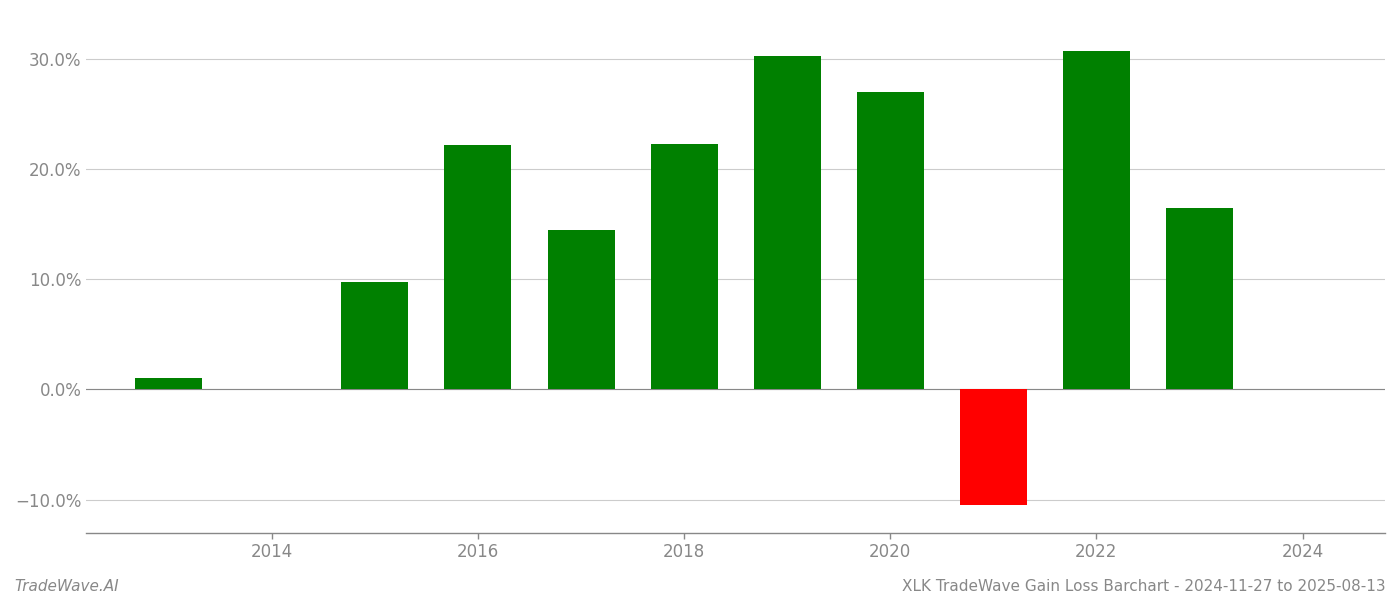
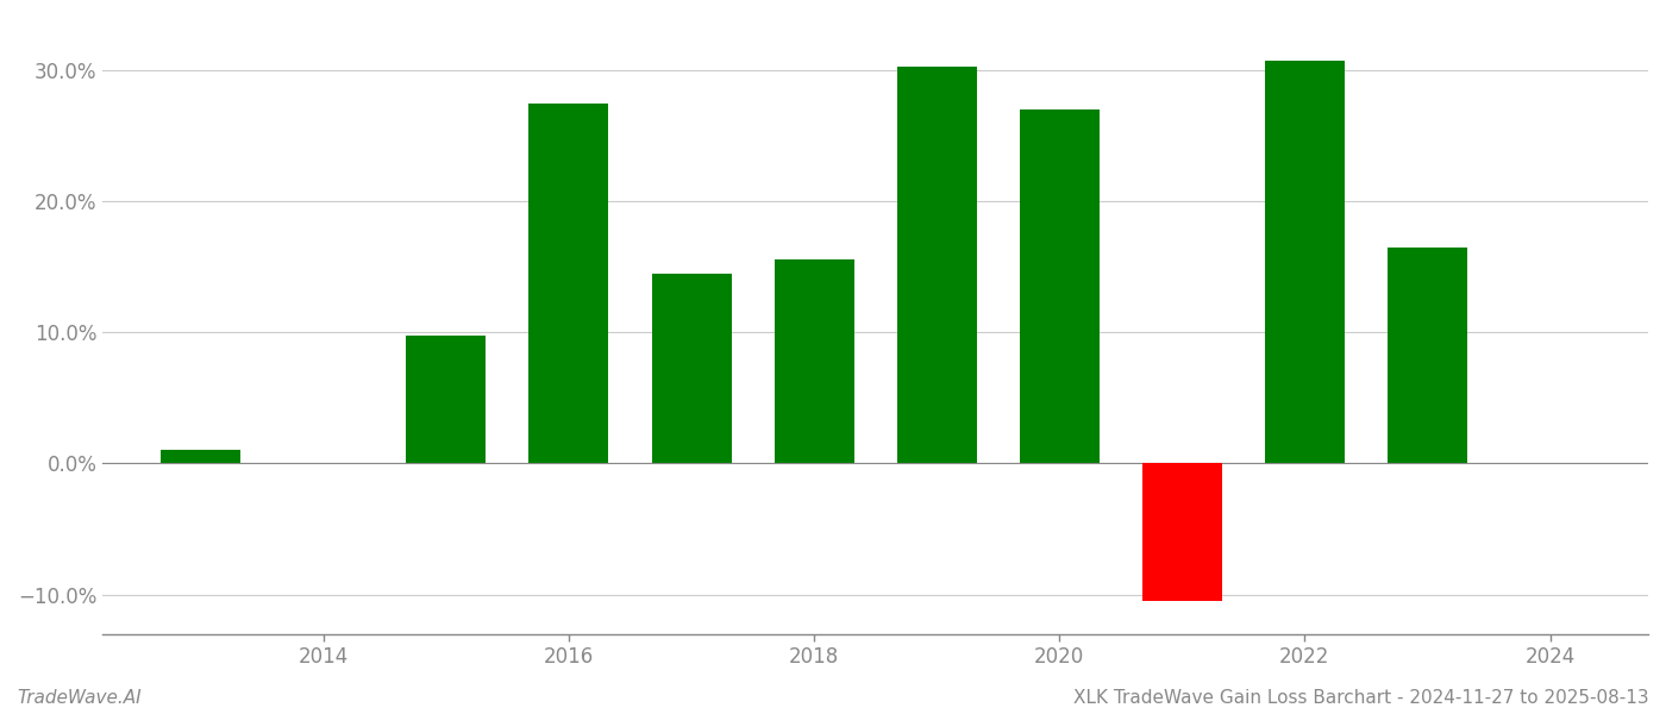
2016: 22.2% -> 27.5%
2018: 22.3% -> 15.6%
